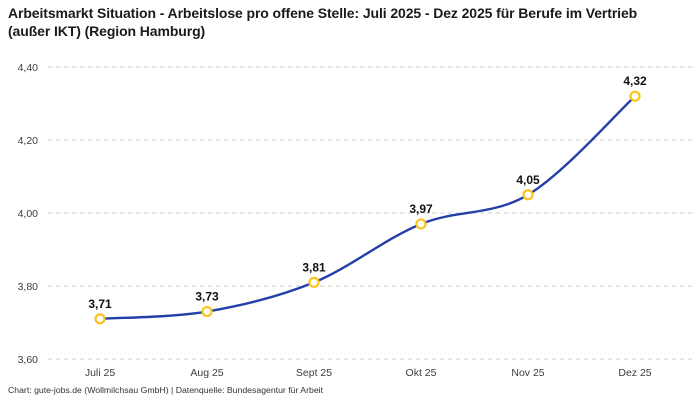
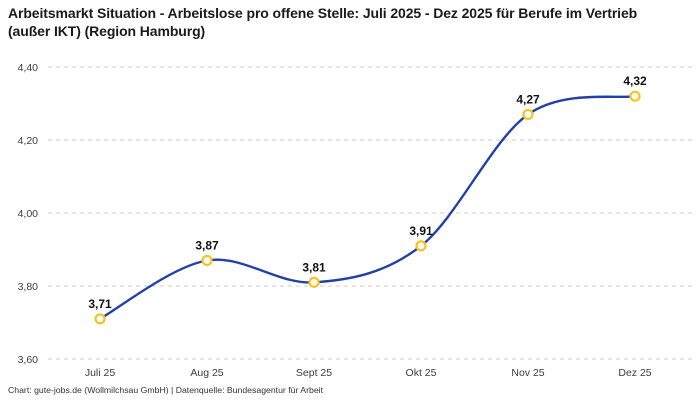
Aug 25: 3,73 -> 3,87
Okt 25: 3,97 -> 3,91
Nov 25: 4,05 -> 4,27
